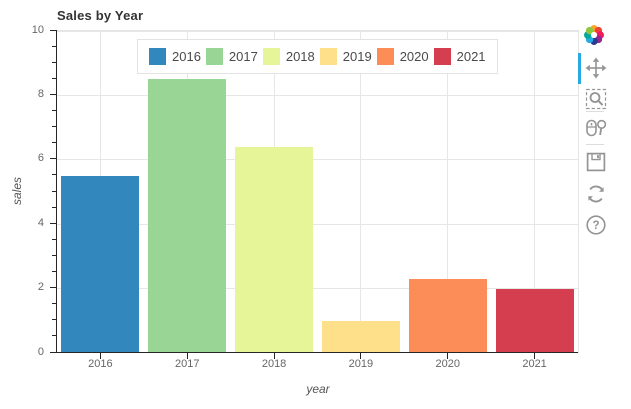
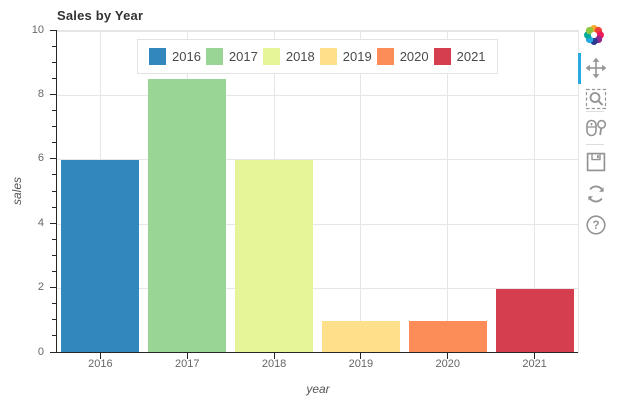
2016: 5.5 -> 6.0
2018: 6.4 -> 6.0
2020: 2.3 -> 1.0
